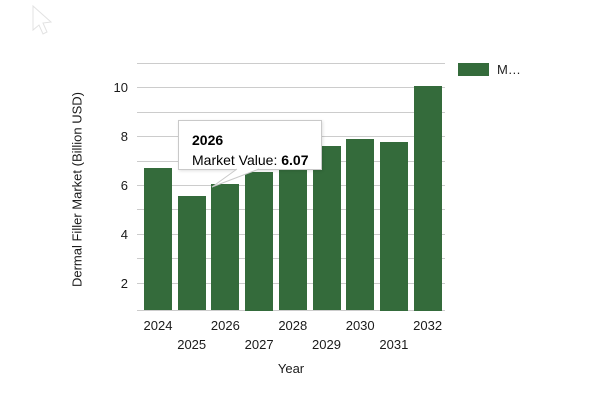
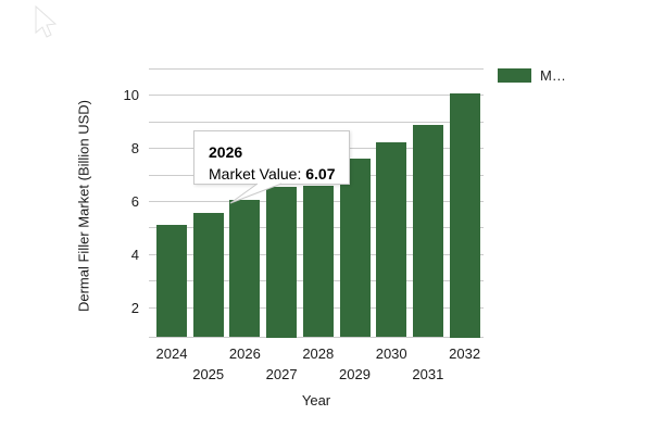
2024: 6.7 -> 5.1
2028: 7.6 -> 6.6
2030: 7.9 -> 8.2
2031: 7.8 -> 8.9
